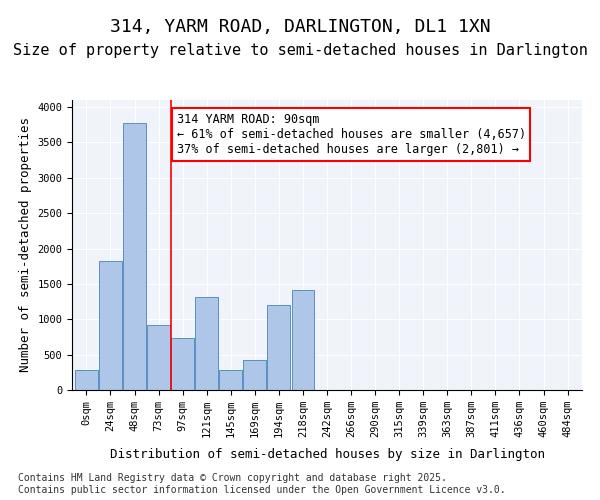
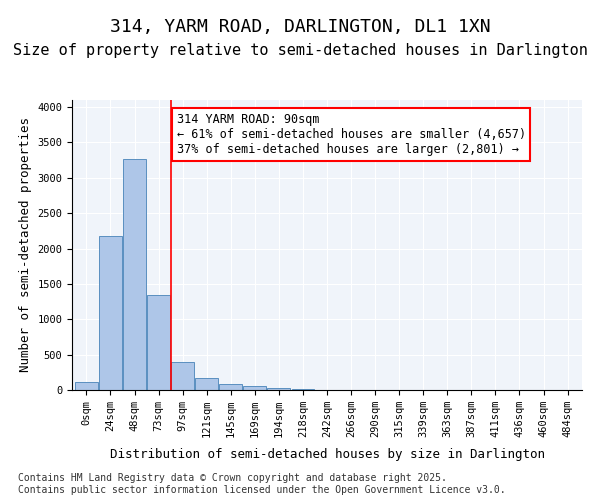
0sqm: 280 -> 110
24sqm: 1820 -> 2180
48sqm: 3780 -> 3270
73sqm: 920 -> 1340
97sqm: 740 -> 400
121sqm: 1320 -> 160
145sqm: 280 -> 90
169sqm: 420 -> 50
194sqm: 1200 -> 30
218sqm: 1420 -> 20
